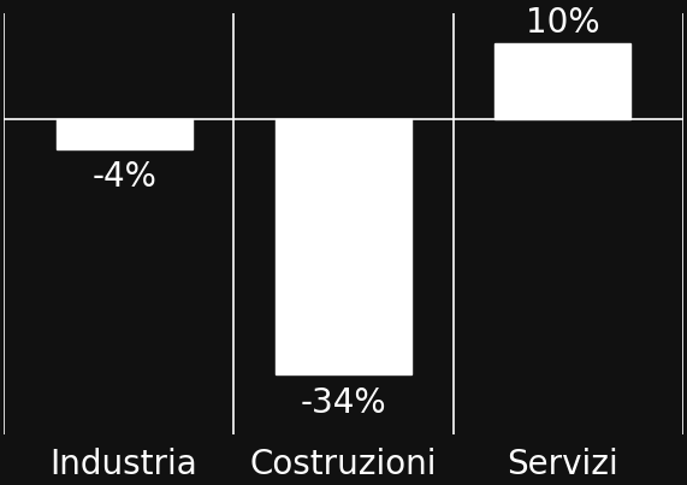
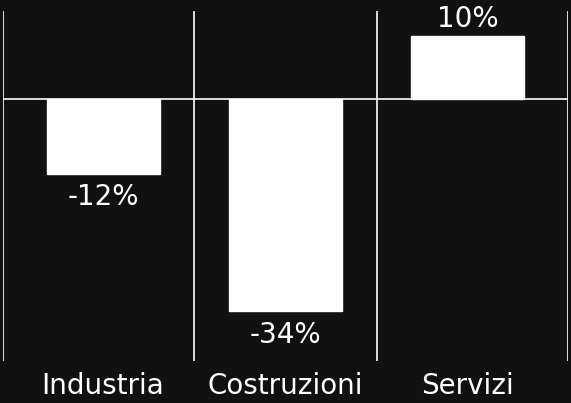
Industria: -4% -> -12%
